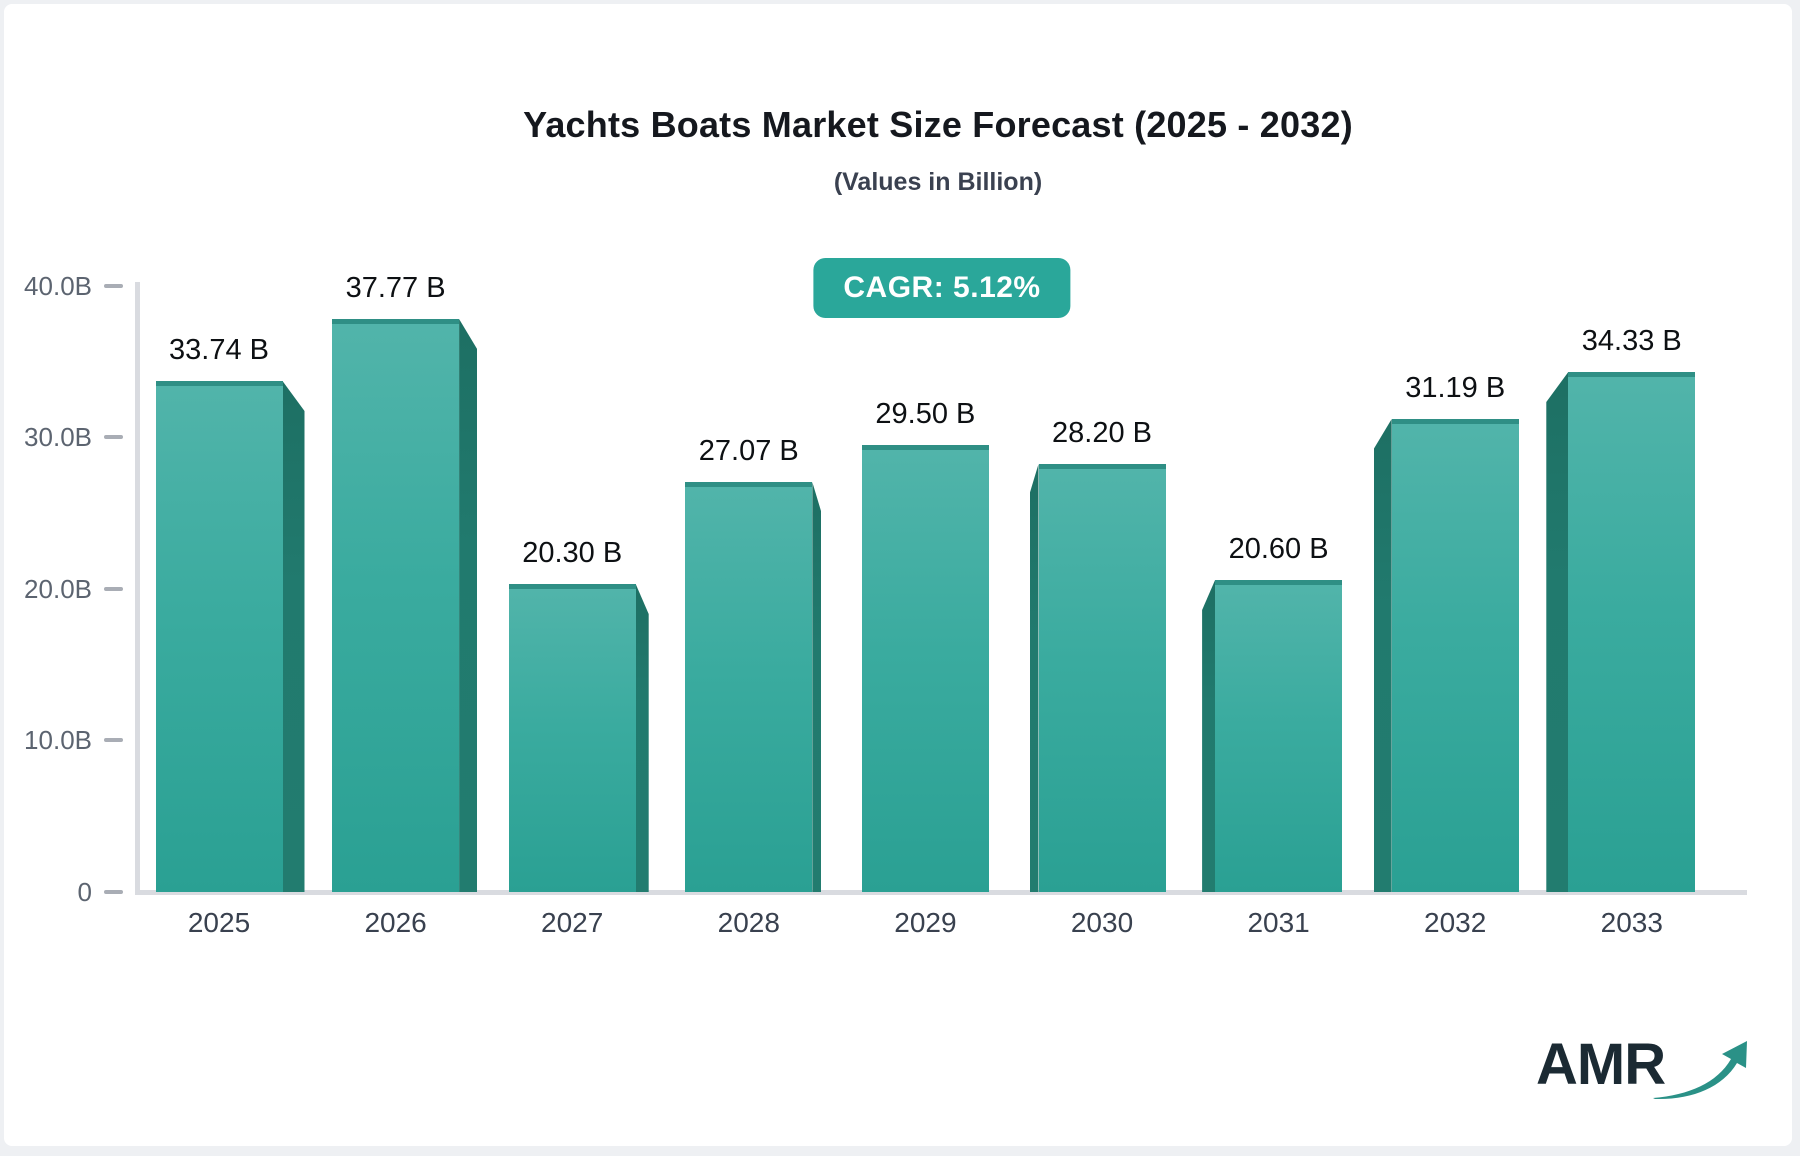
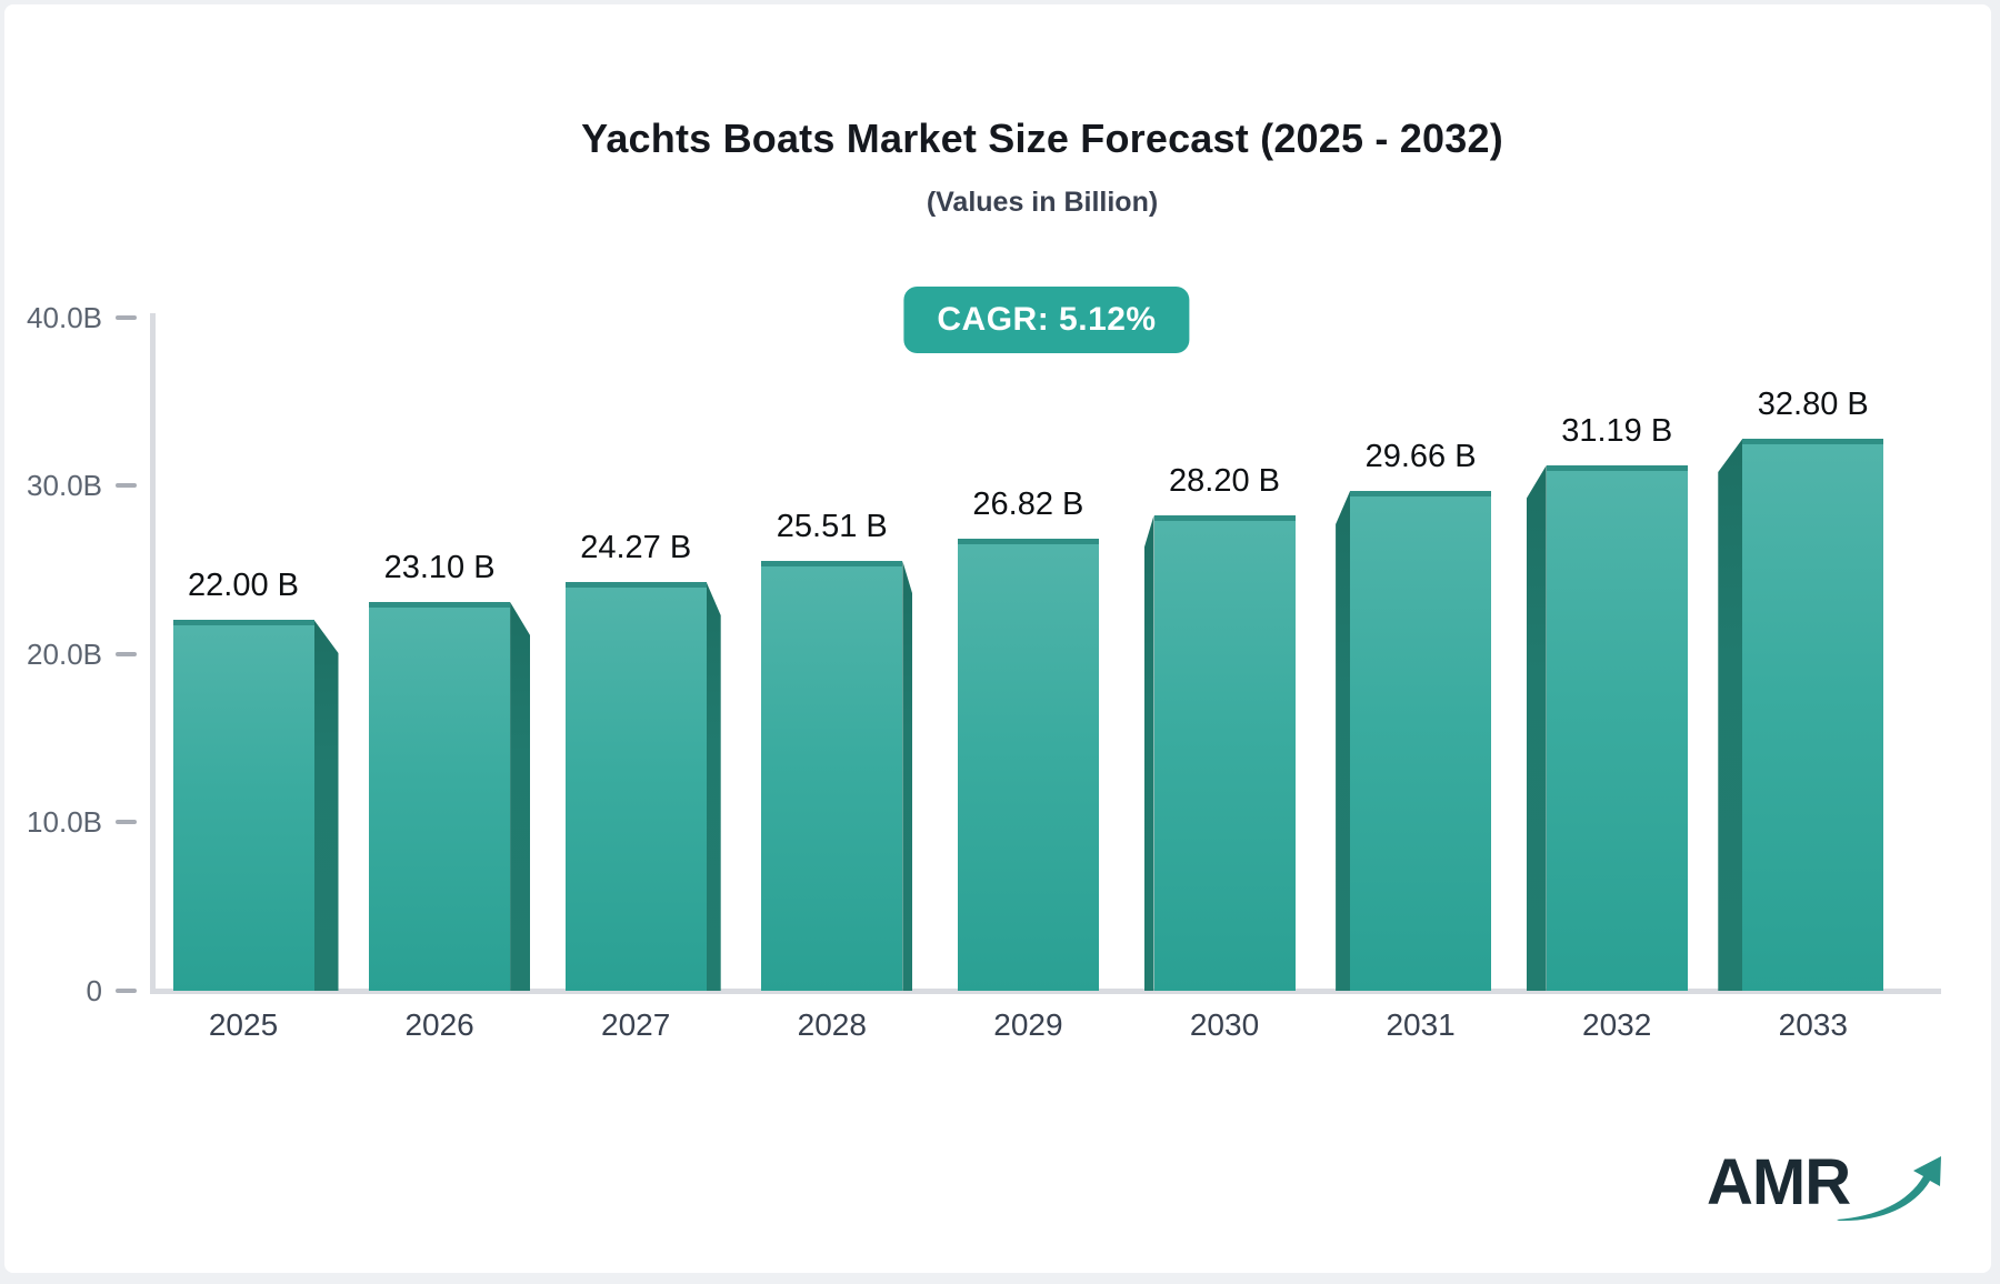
2025: 33.74 -> 22.00
2026: 37.77 -> 23.10
2027: 20.30 -> 24.27
2028: 27.07 -> 25.51
2029: 29.50 -> 26.82
2031: 20.60 -> 29.66
2033: 34.33 -> 32.80
